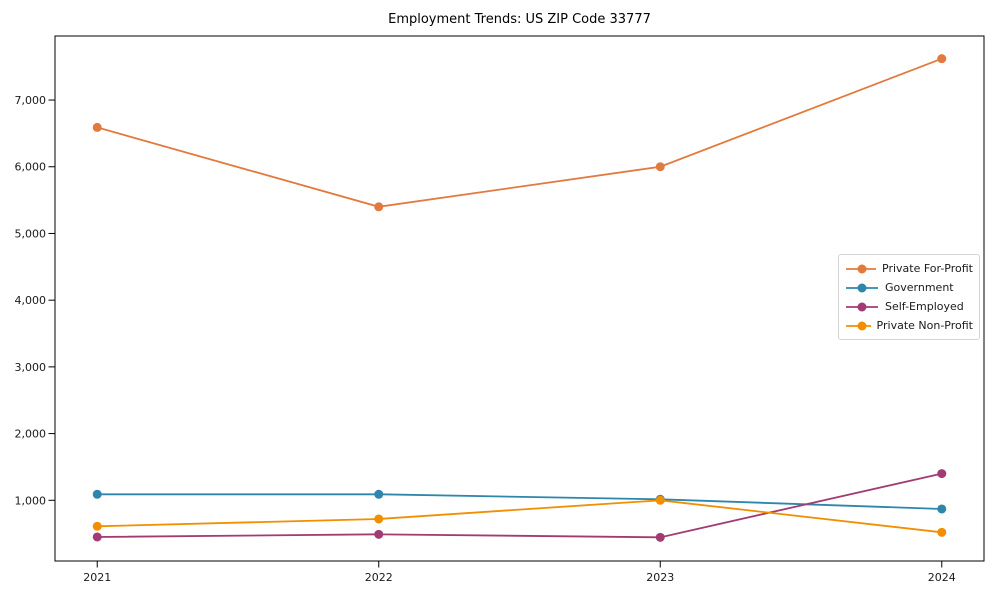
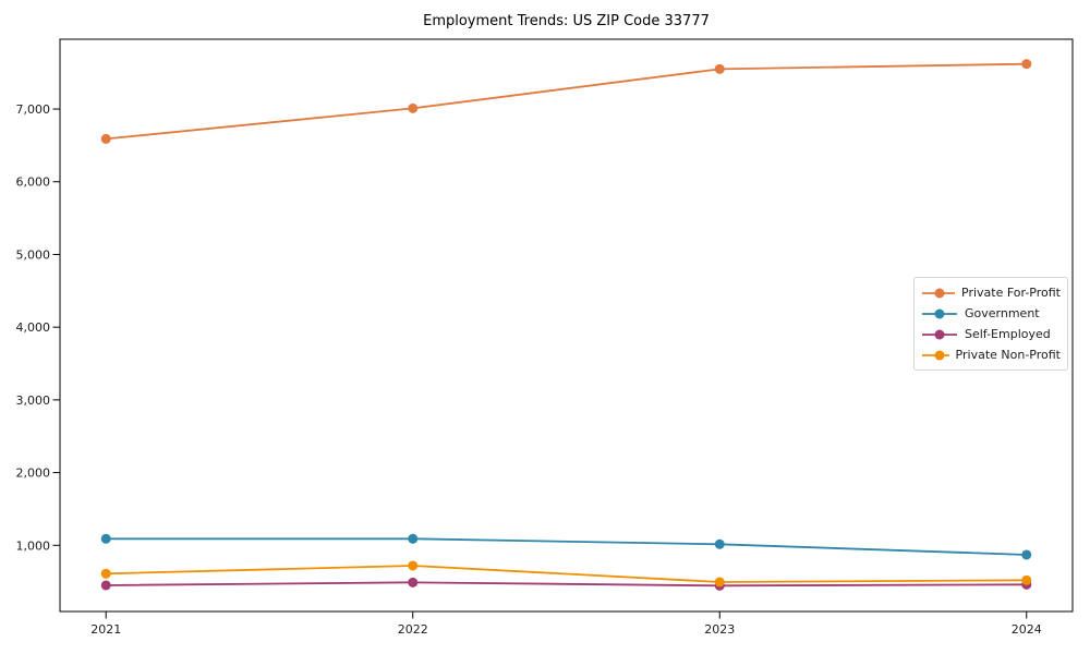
Private For-Profit/2022: 5400 -> 7000
Private For-Profit/2023: 6000 -> 7600
Private Non-Profit/2023: 1000 -> 500
Self-Employed/2024: 1400 -> 500
